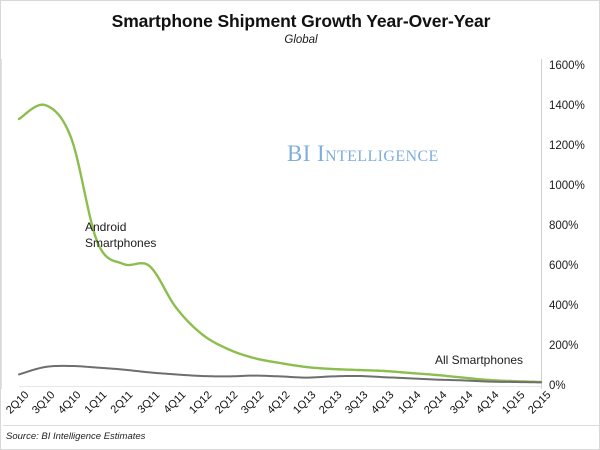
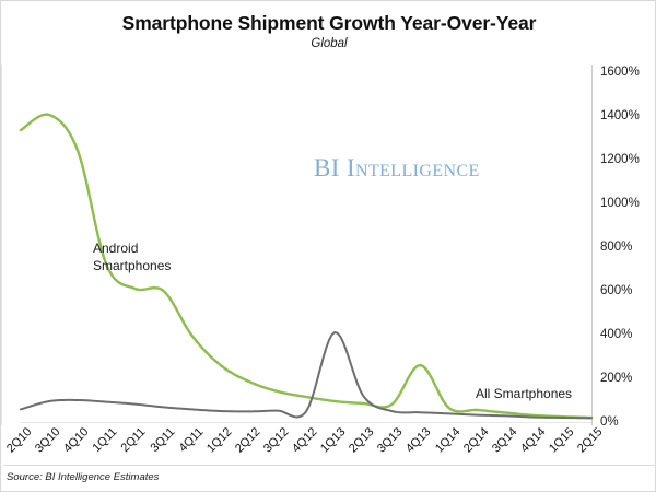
All Smartphones/1Q13: 40% -> 410%
All Smartphones/2Q13: 50% -> 120%
Android Smartphones/4Q13: 80% -> 260%
